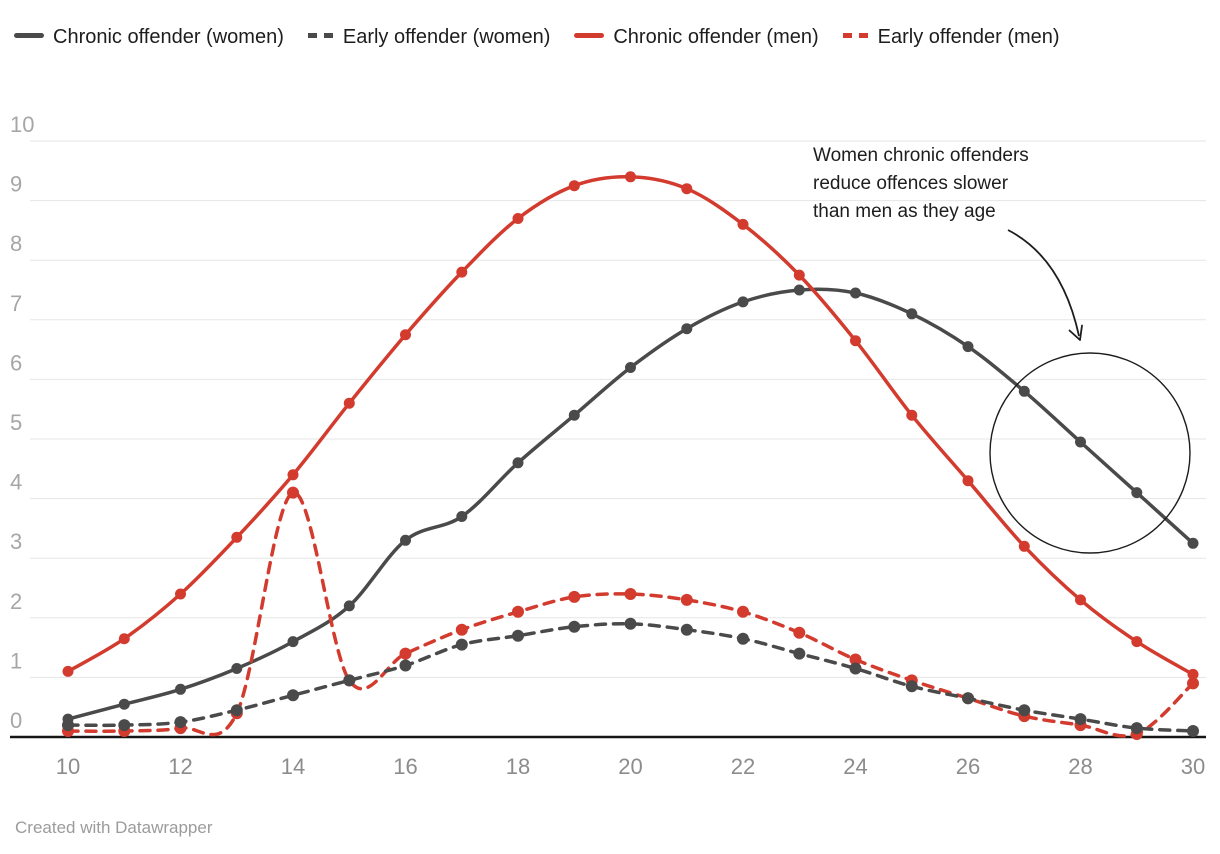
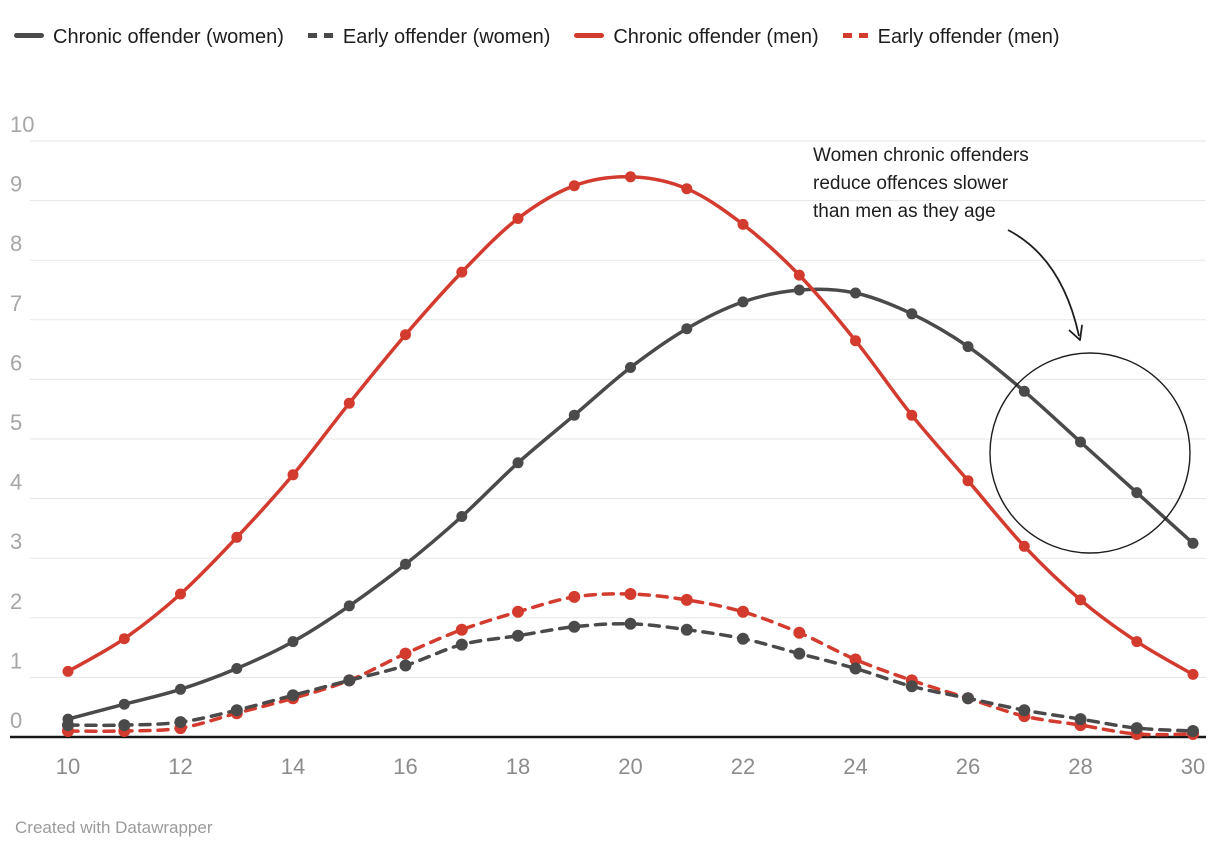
Early offender (men)/14: 4.1 -> 0.7
Chronic offender (women)/16: 3.3 -> 2.9
Early offender (men)/30: 0.9 -> 0.1
